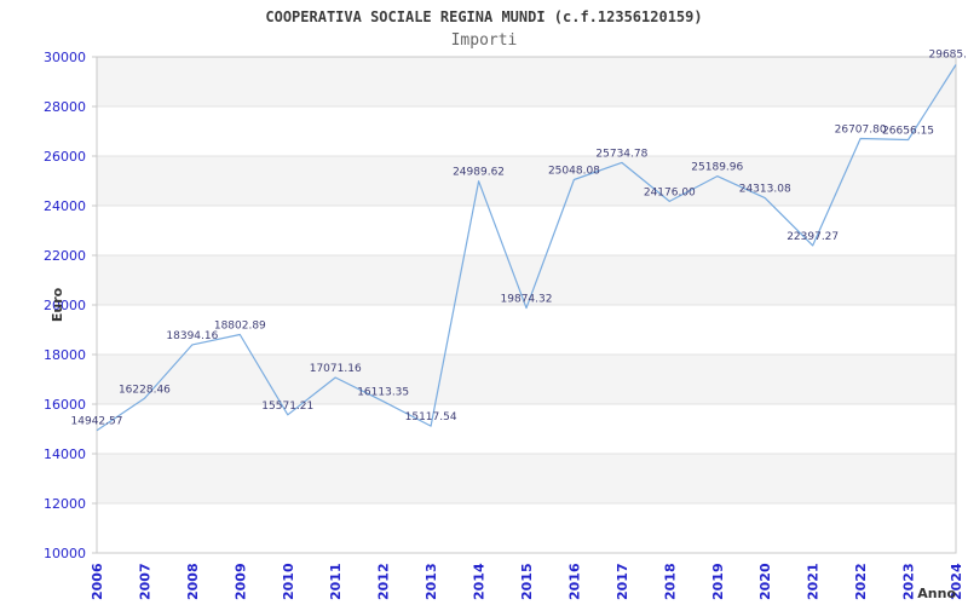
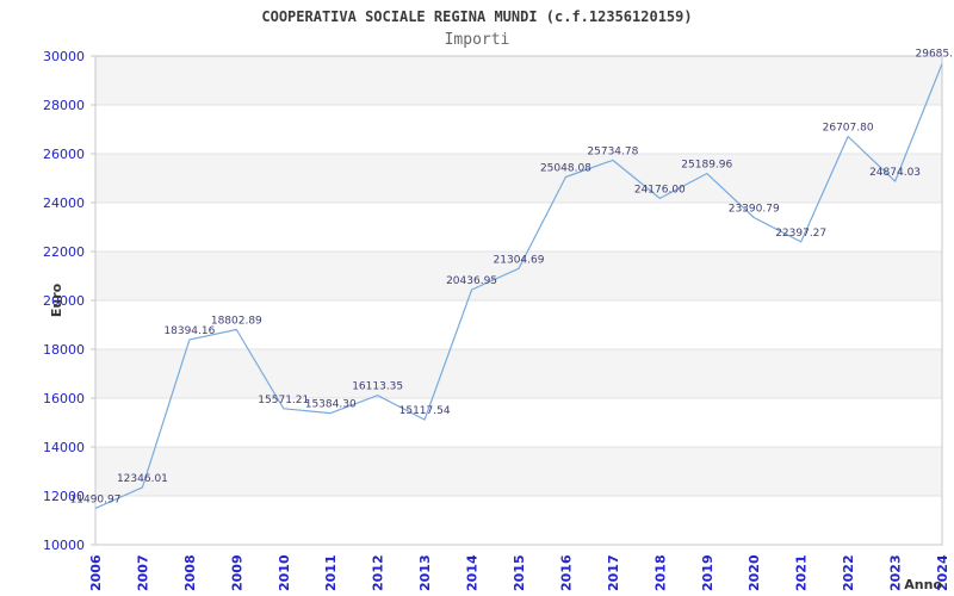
2006: 14942.57 -> 11490.97
2007: 16228.46 -> 12346.01
2011: 17071.16 -> 15384.30
2014: 24989.62 -> 20436.95
2015: 19874.32 -> 21304.69
2020: 24313.08 -> 23390.79
2023: 26656.15 -> 24874.03
